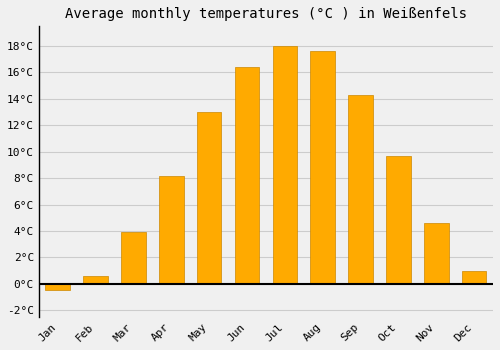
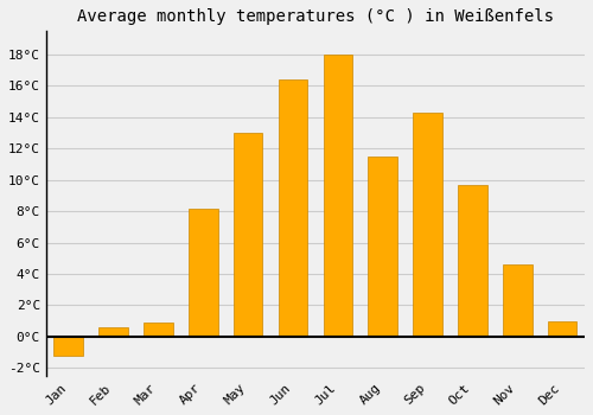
Jan: -0.5°C -> -1.2°C
Mar: 3.9°C -> 0.9°C
Aug: 17.6°C -> 11.5°C
